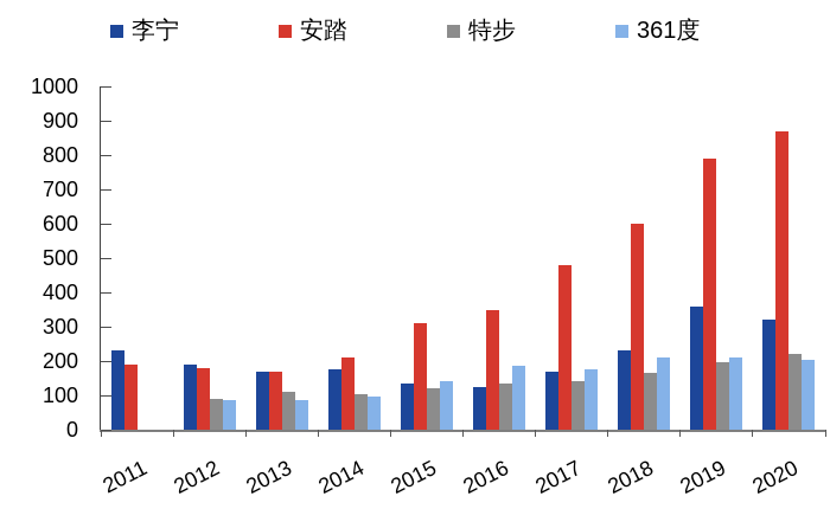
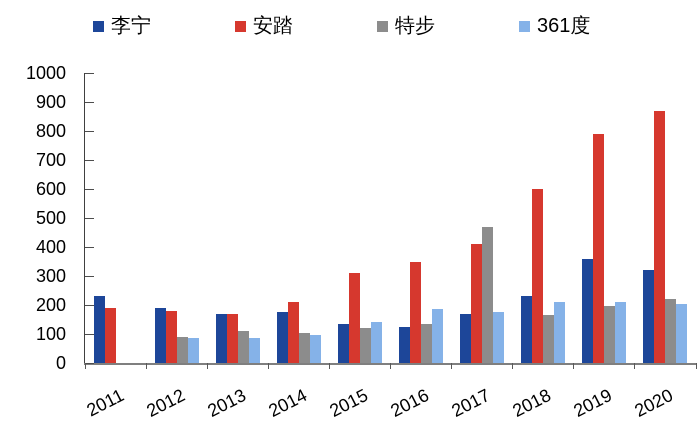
安踏/2017: 480 -> 410
特步/2017: 140 -> 470
